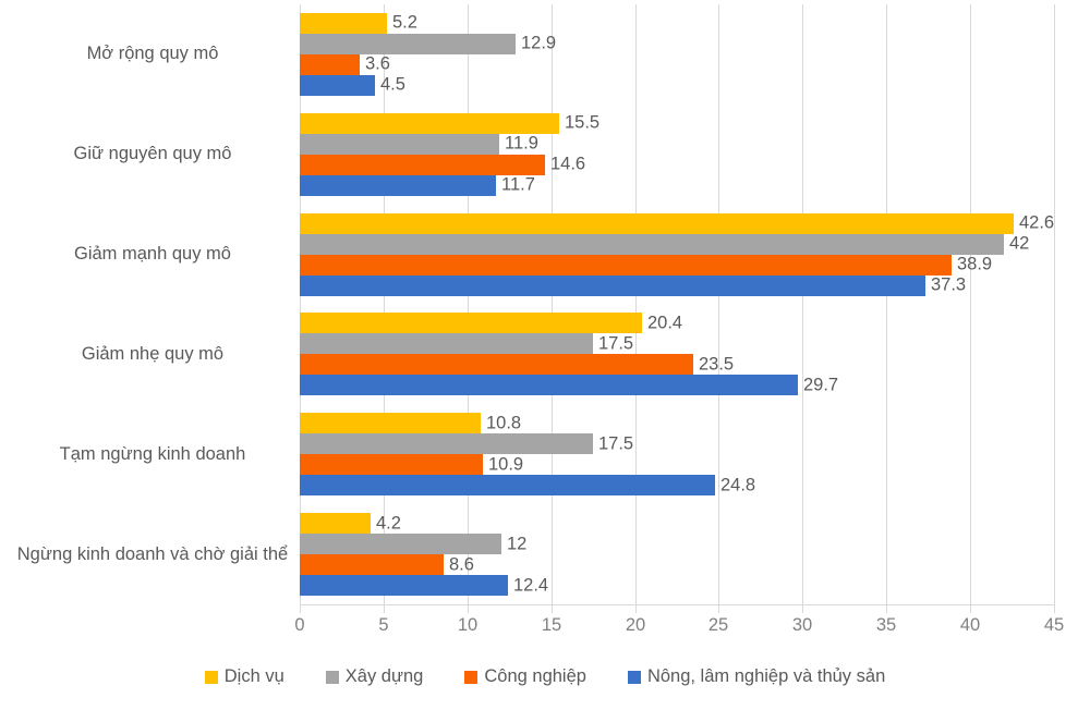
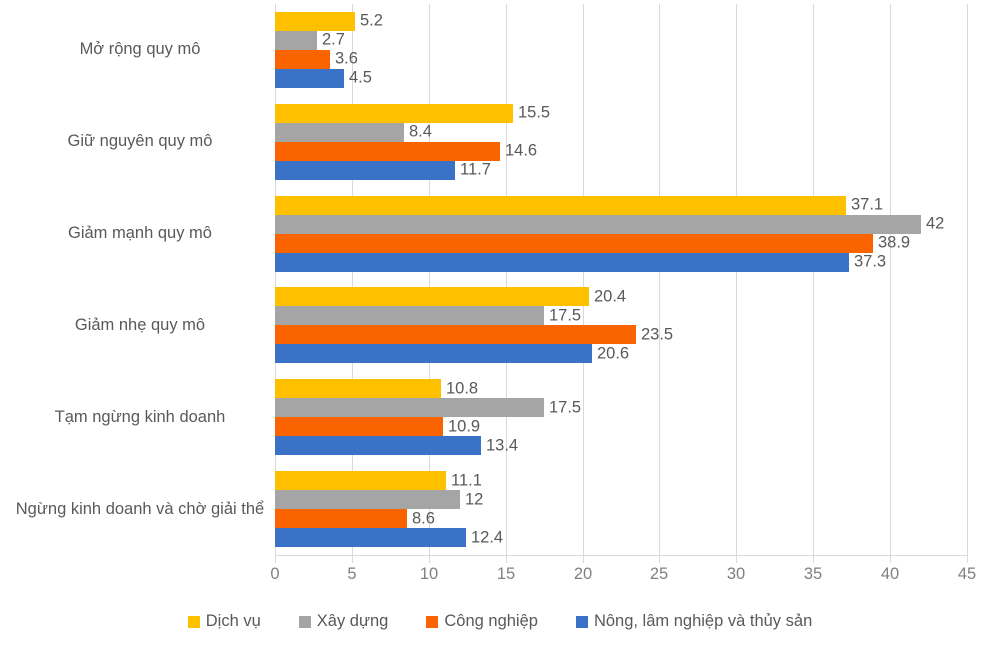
Xây dựng/Mở rộng quy mô: 12.9 -> 2.7
Xây dựng/Giữ nguyên quy mô: 11.9 -> 8.4
Dịch vụ/Giảm mạnh quy mô: 42.6 -> 37.1
Nông, lâm nghiệp và thủy sản/Giảm nhẹ quy mô: 29.7 -> 20.6
Nông, lâm nghiệp và thủy sản/Tạm ngừng kinh doanh: 24.8 -> 13.4
Dịch vụ/Ngừng kinh doanh và chờ giải thể: 4.2 -> 11.1
